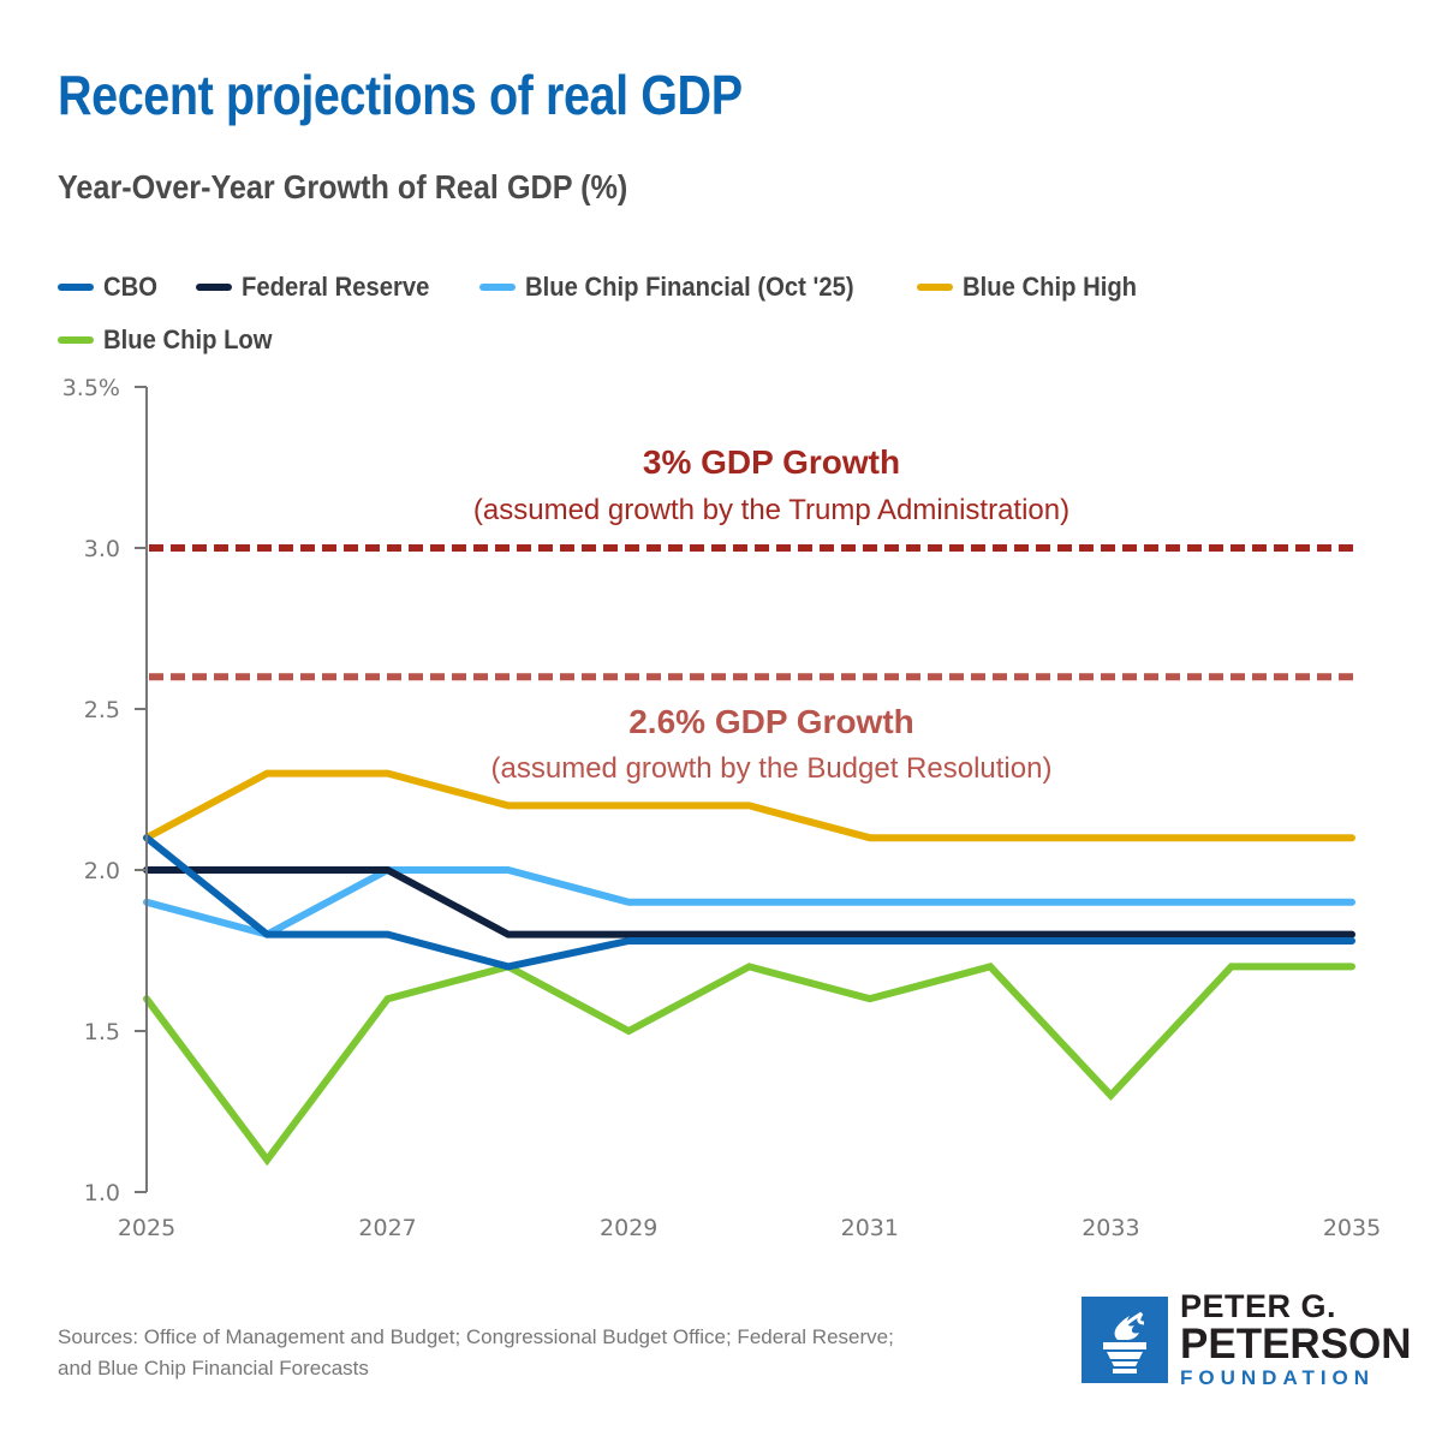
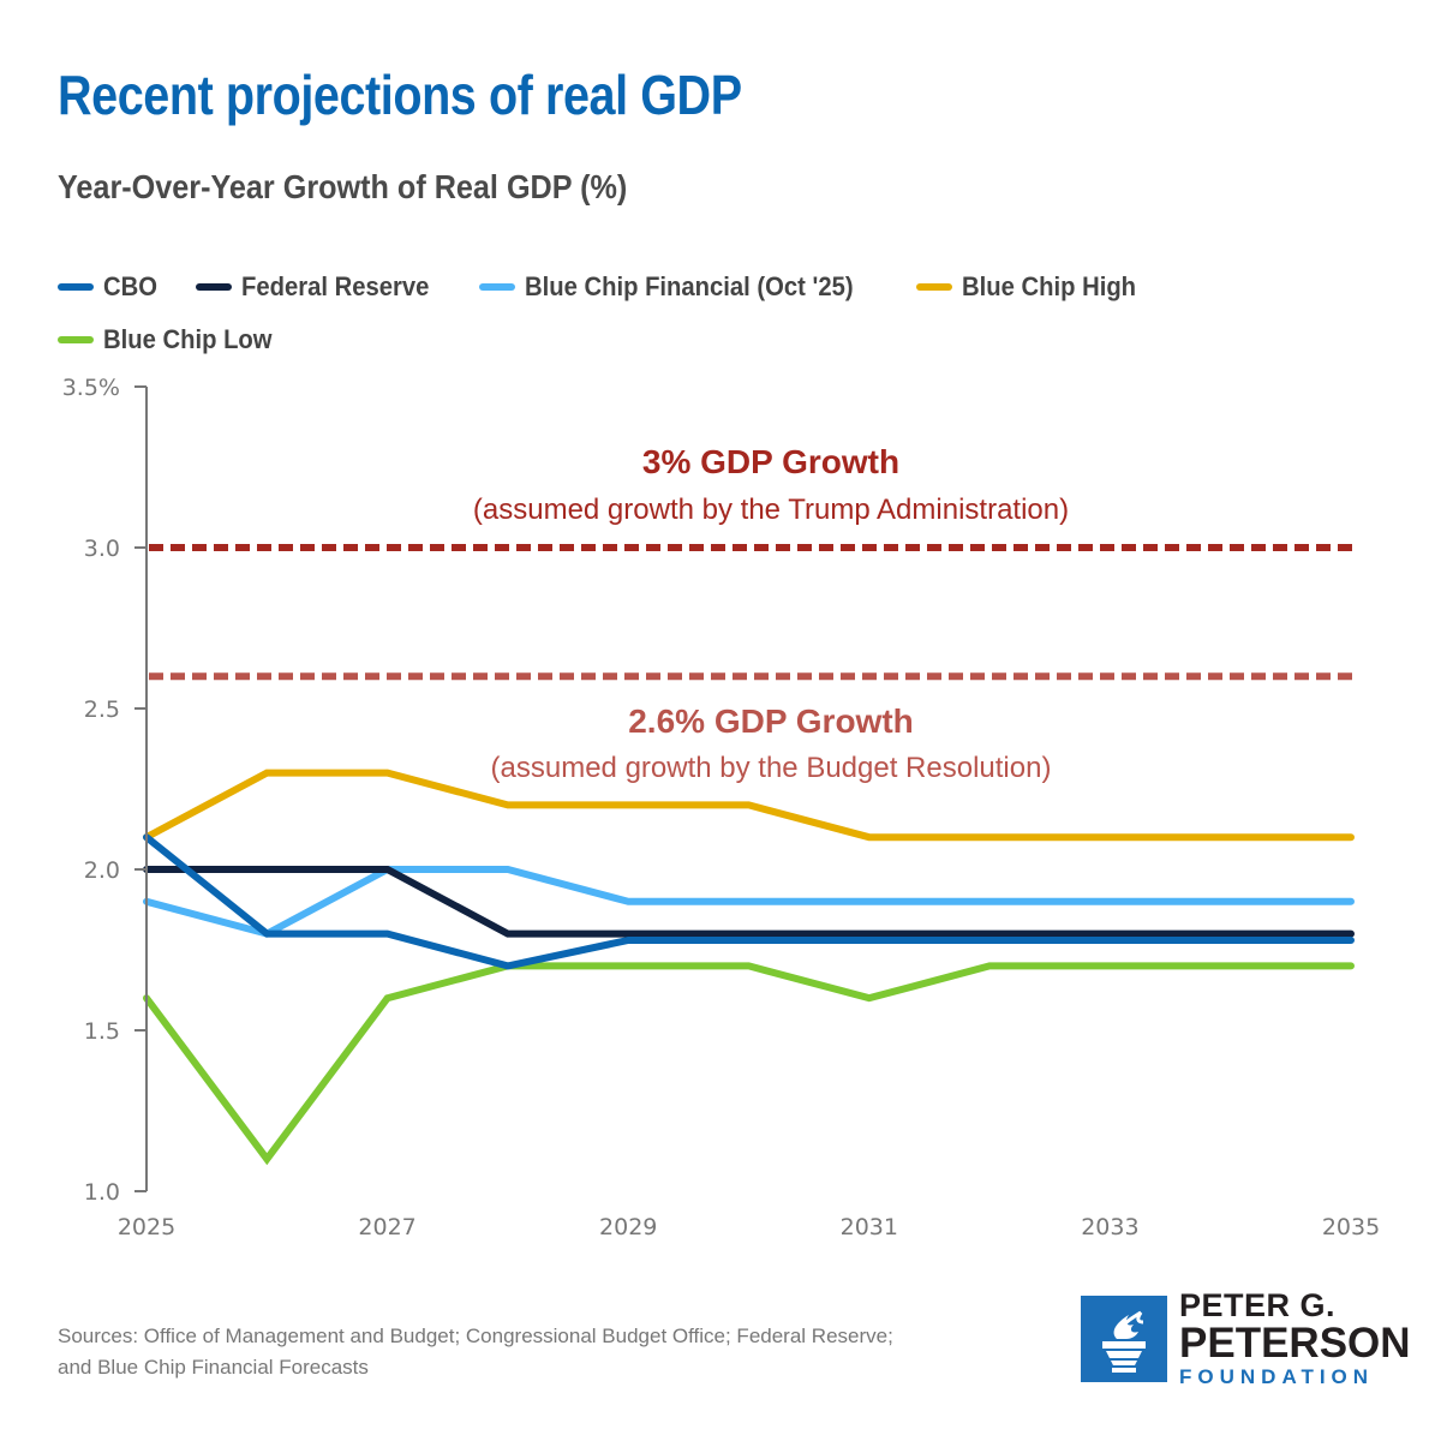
Blue Chip Low/2029: 1.5% -> 1.7%
Blue Chip Low/2033: 1.3% -> 1.7%
